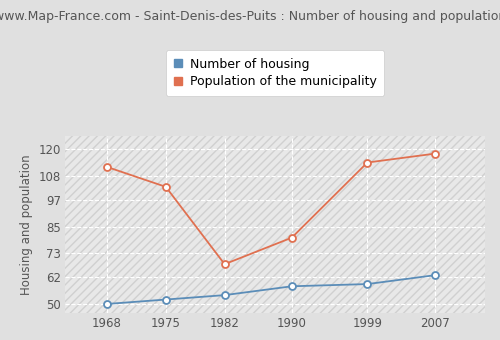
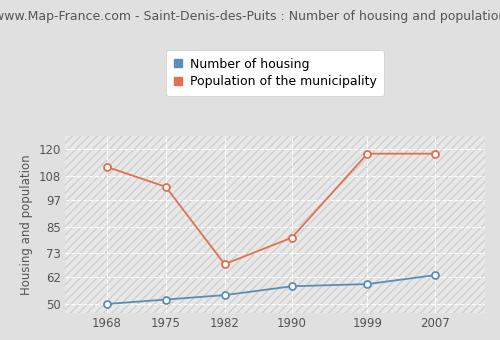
Population of the municipality/1999: 114 -> 118
